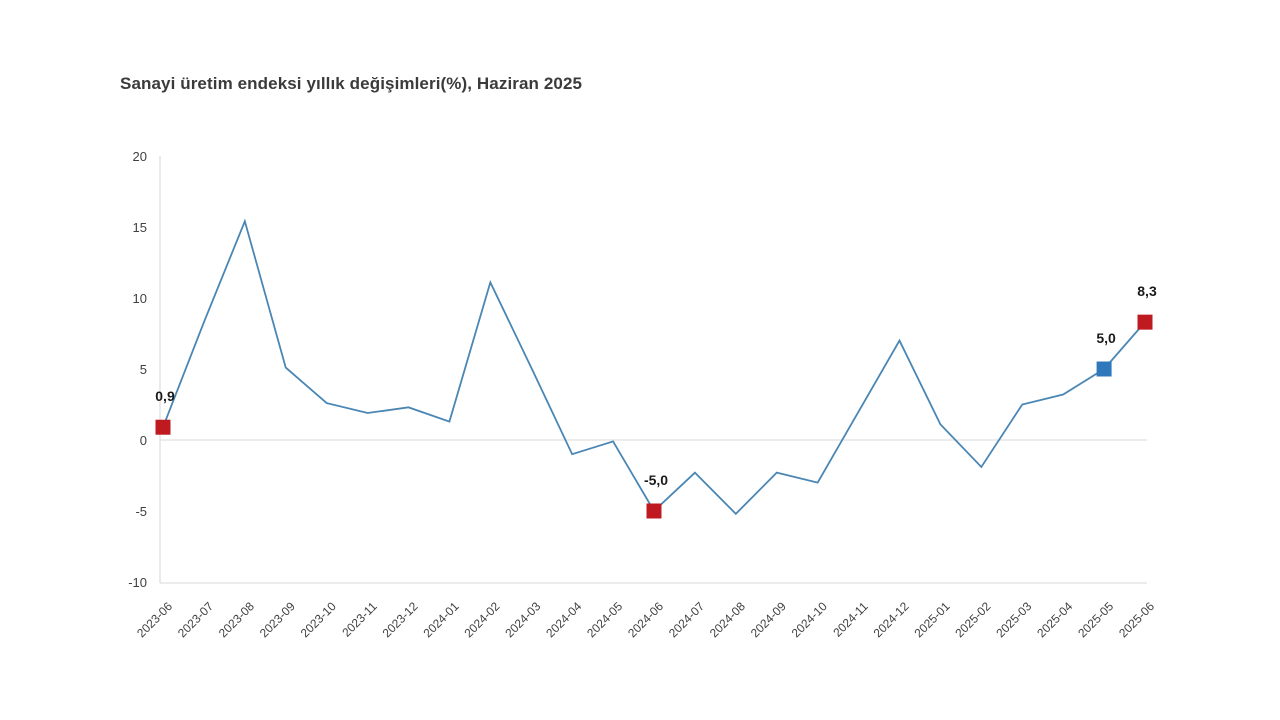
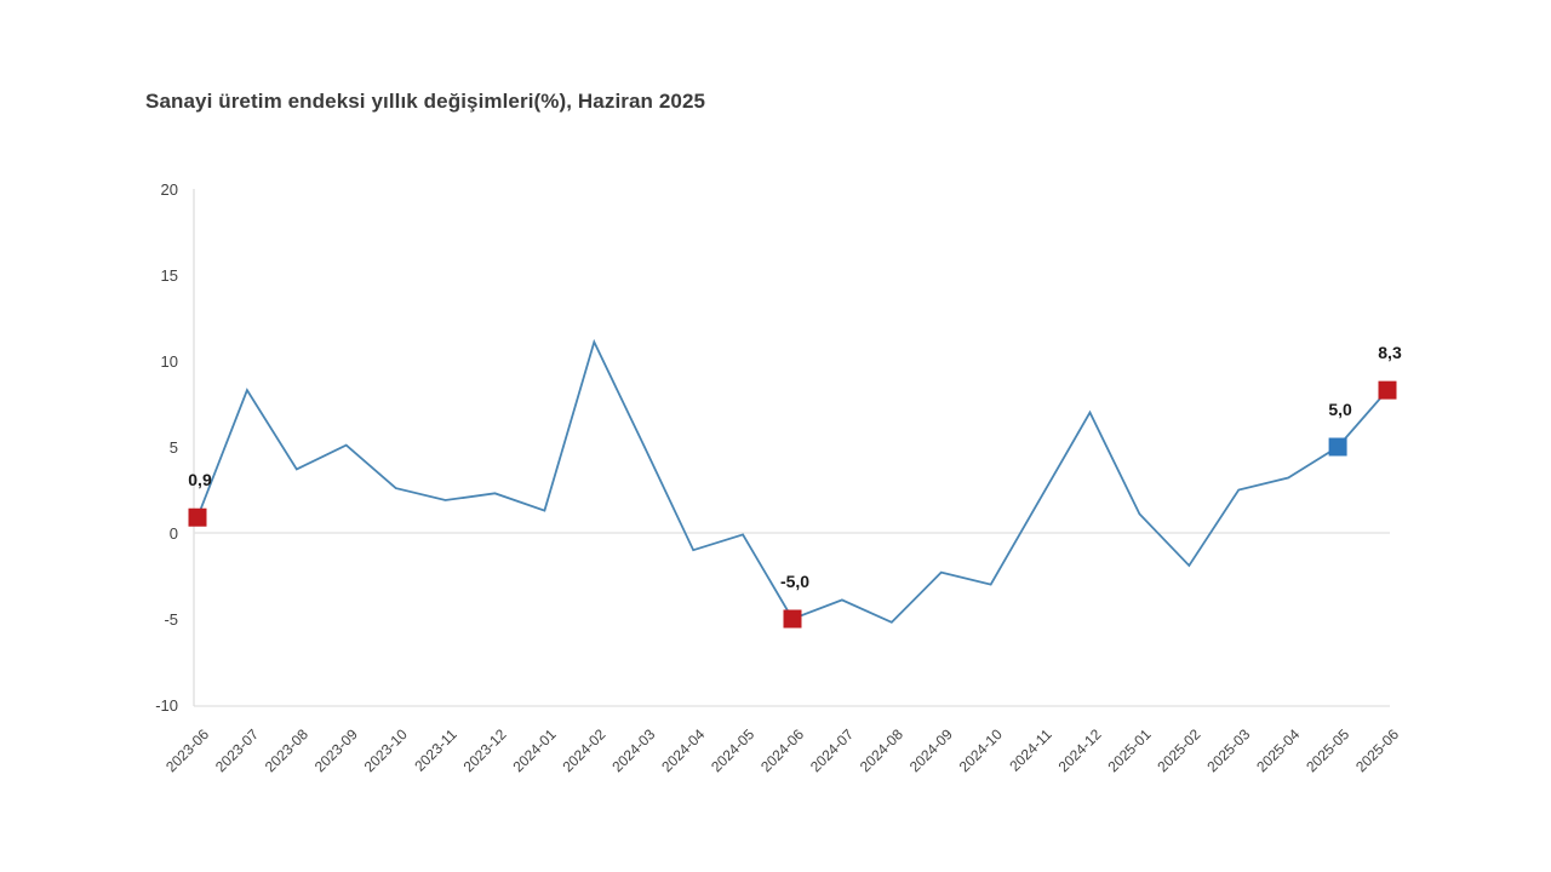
2023-08: 15.4 -> 3.7
2024-07: -2.3 -> -3.9
